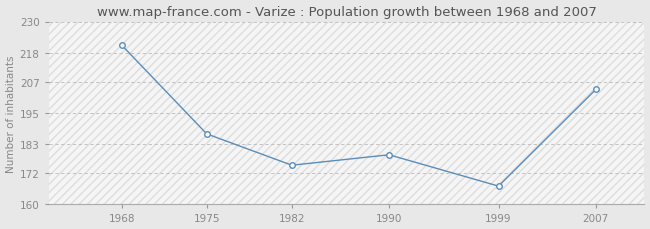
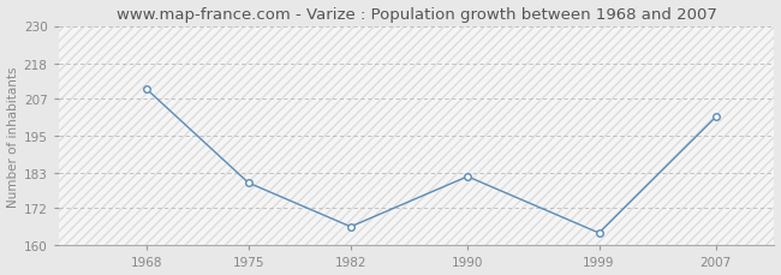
1968: 221 -> 210
1975: 187 -> 180
1982: 175 -> 166
1990: 179 -> 182
1999: 167 -> 164
2007: 204 -> 201
